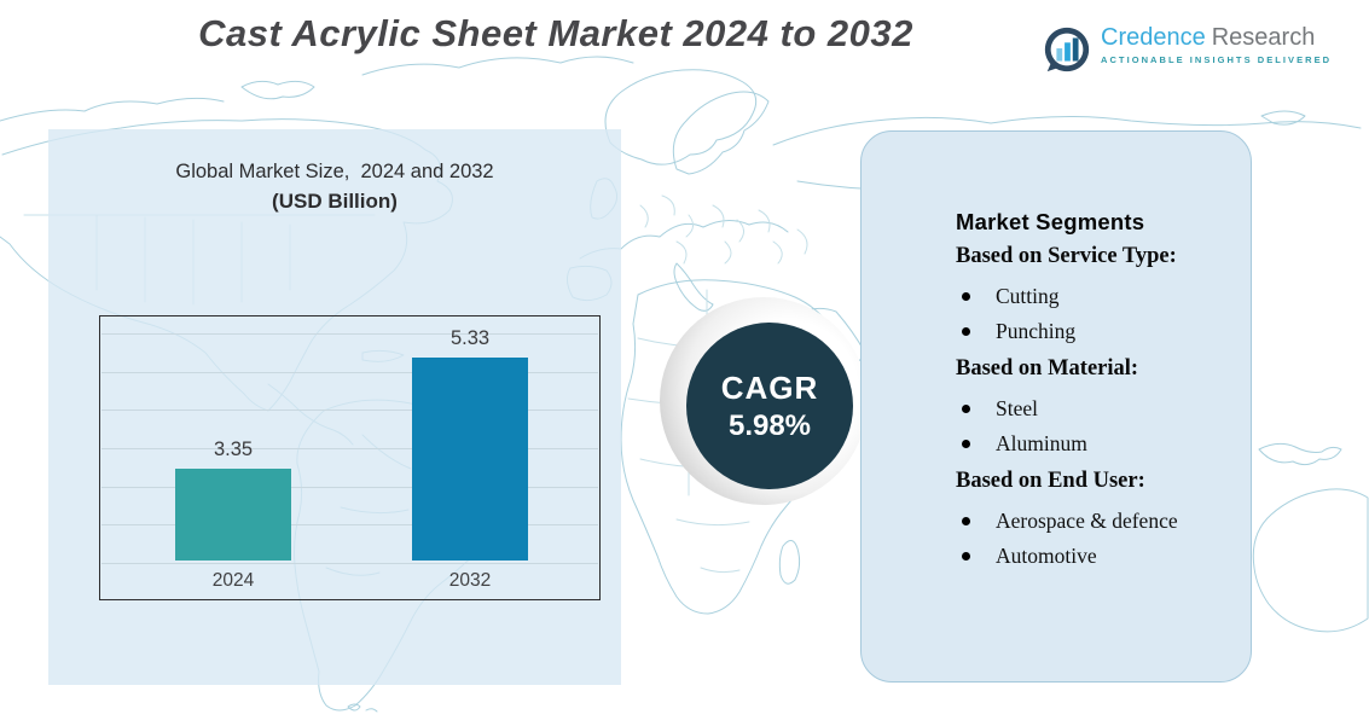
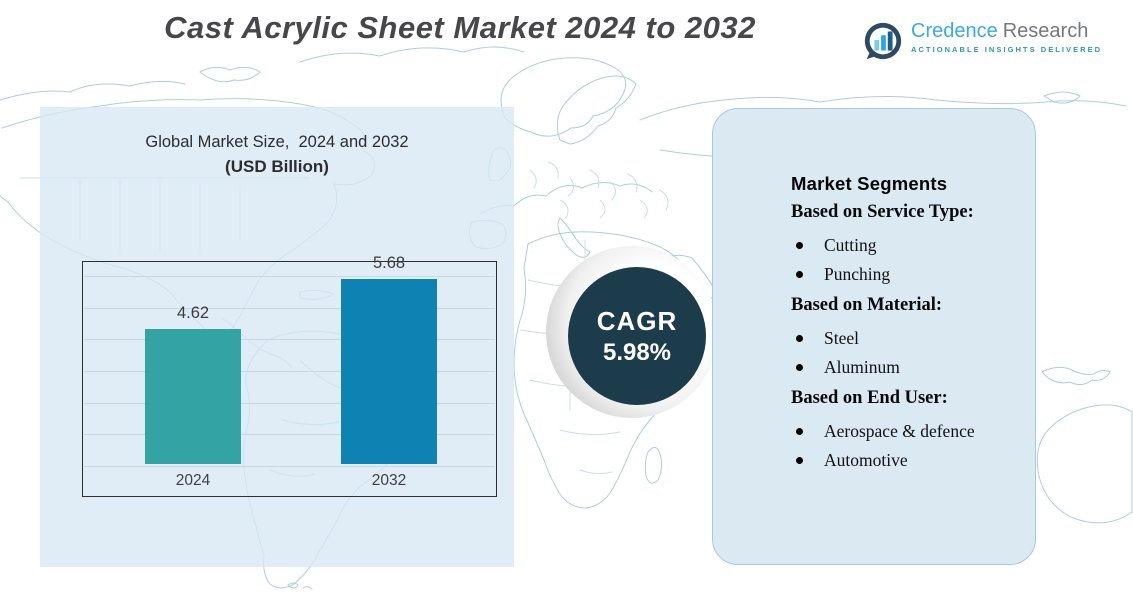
2024: 3.35 -> 4.62
2032: 5.33 -> 5.68
